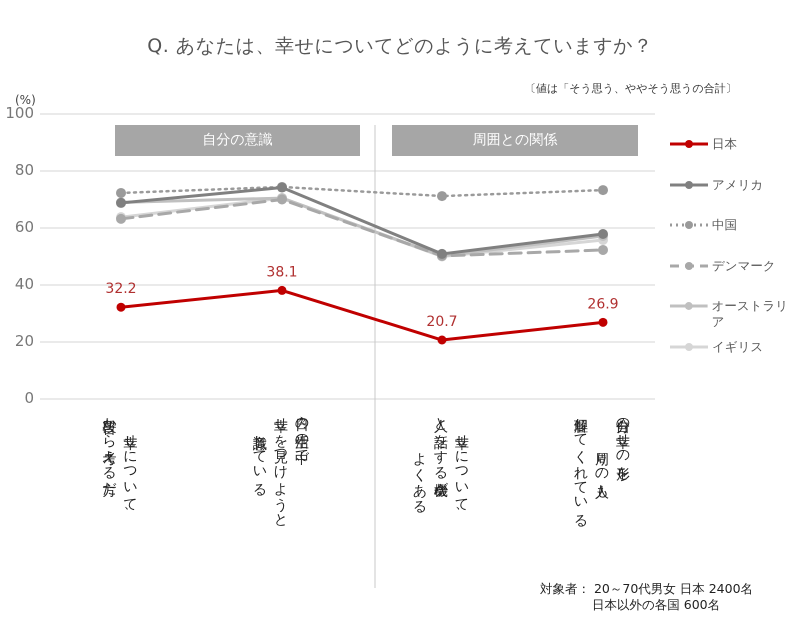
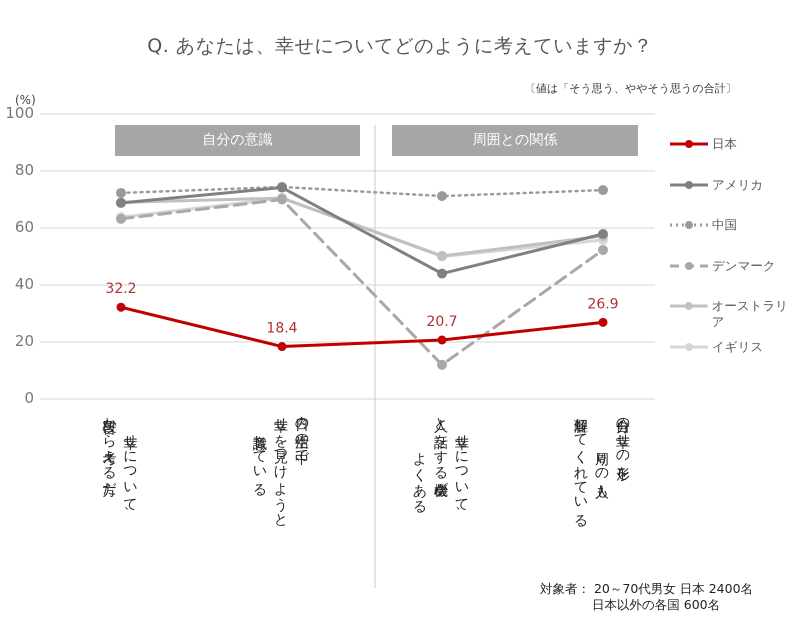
日本/日々の生活の中で、幸せを見つけようと意識している: 38.1 -> 18.4
アメリカ/幸せについて、人と話をする機会がよくある: 51 -> 44
デンマーク/幸せについて、人と話をする機会がよくある: 50 -> 12
